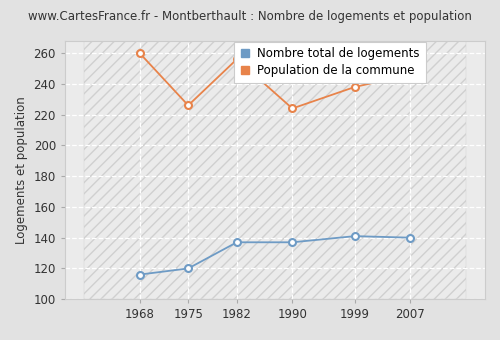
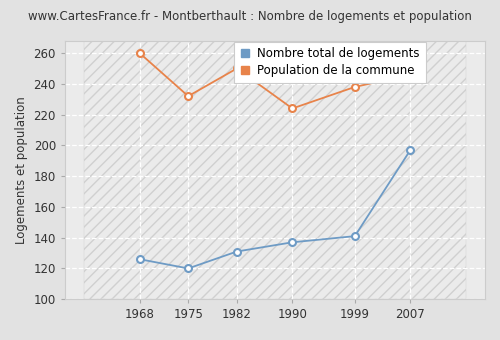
Nombre total de logements/1968: 116 -> 126
Population de la commune/1975: 226 -> 232
Nombre total de logements/1982: 137 -> 131
Population de la commune/1982: 256 -> 250
Nombre total de logements/2007: 140 -> 197
